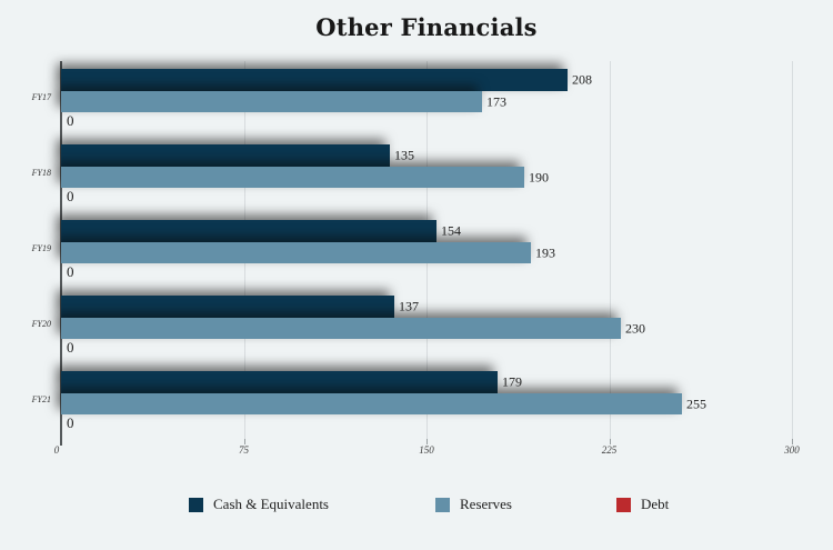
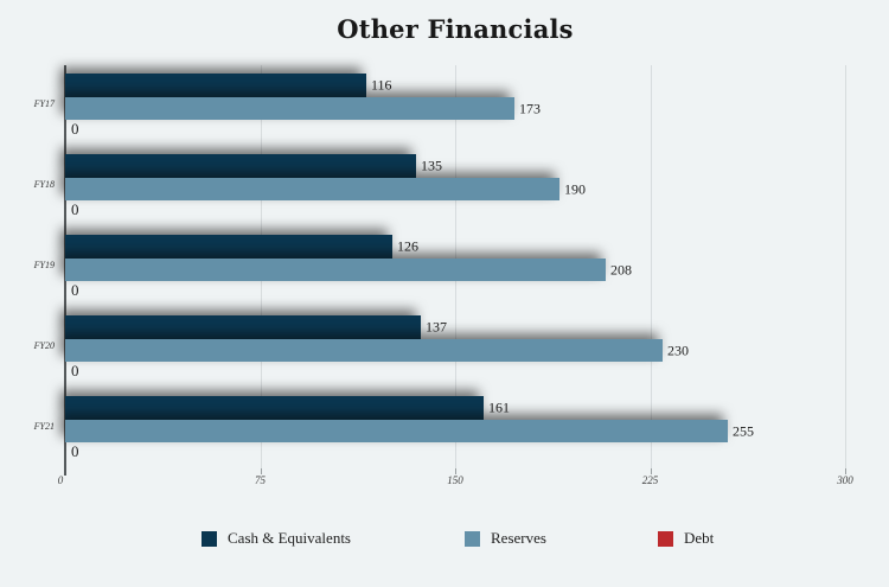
Cash & Equivalents/FY17: 208 -> 116
Cash & Equivalents/FY19: 154 -> 126
Reserves/FY19: 193 -> 208
Cash & Equivalents/FY21: 179 -> 161
